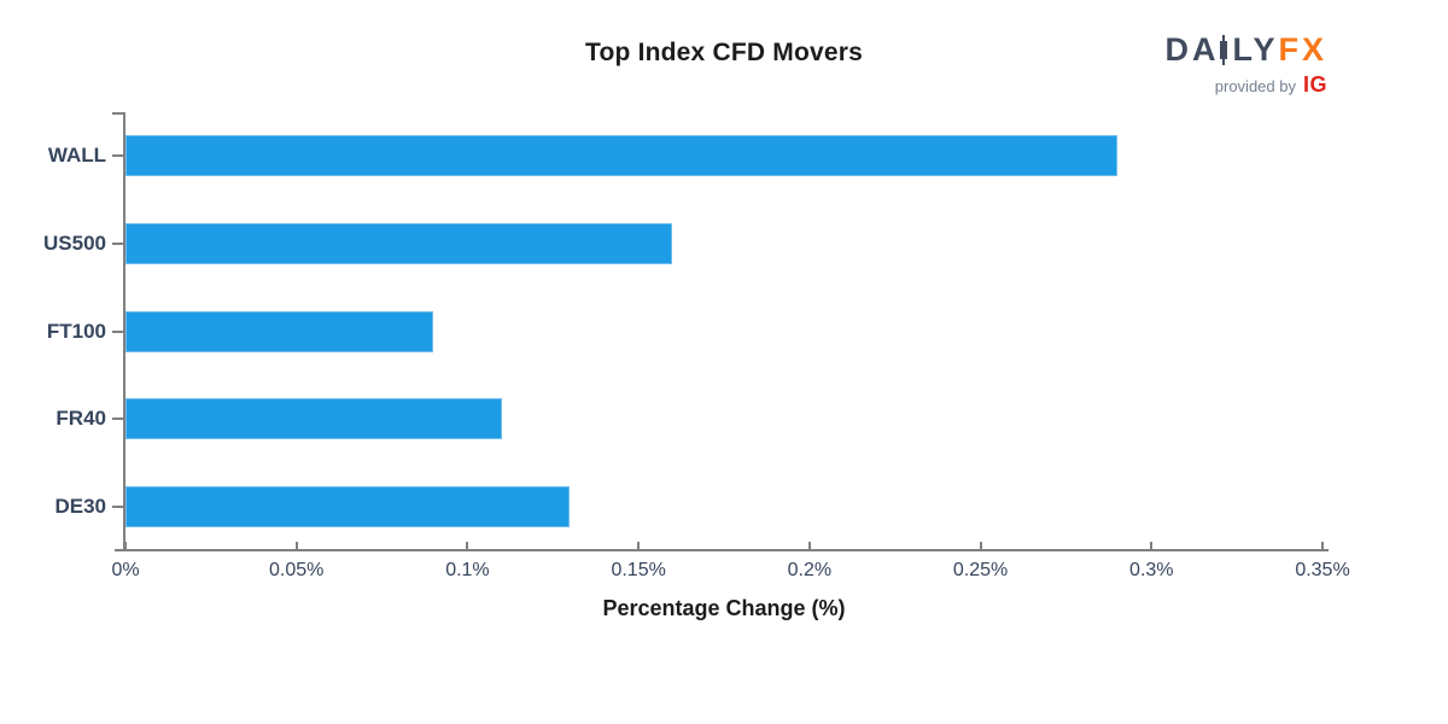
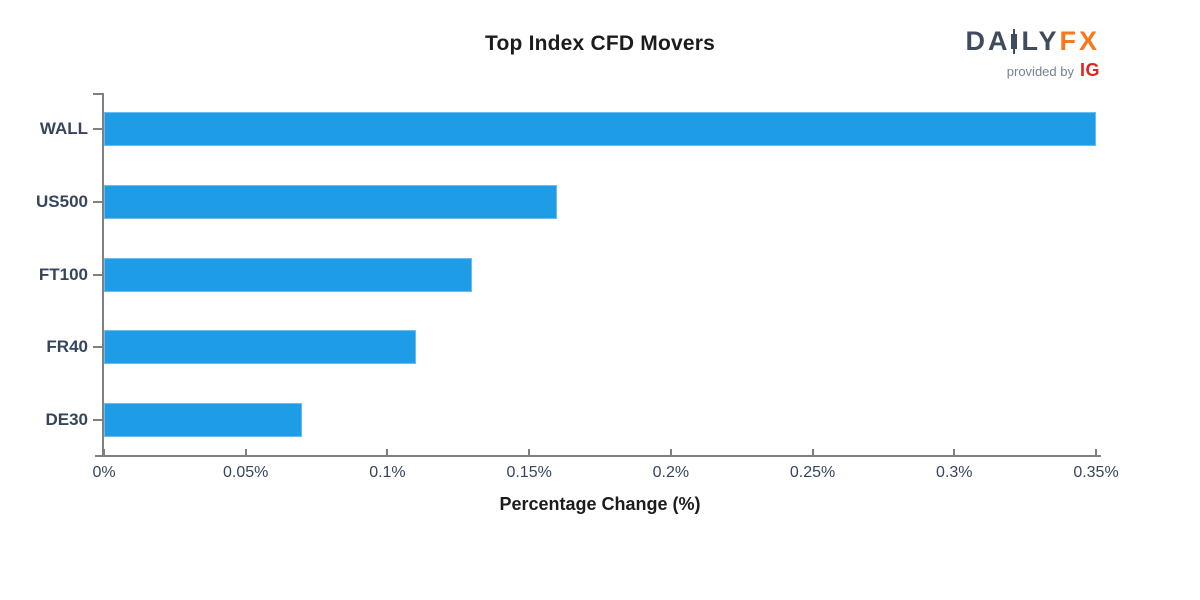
WALL: 0.29% -> 0.35%
FT100: 0.09% -> 0.13%
DE30: 0.13% -> 0.07%
